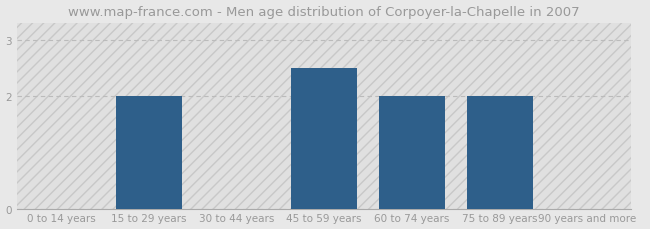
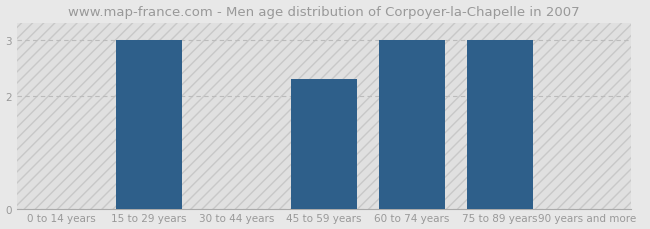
15 to 29 years: 2.0 -> 3.0
45 to 59 years: 2.5 -> 2.3
60 to 74 years: 2.0 -> 3.0
75 to 89 years: 2.0 -> 3.0
